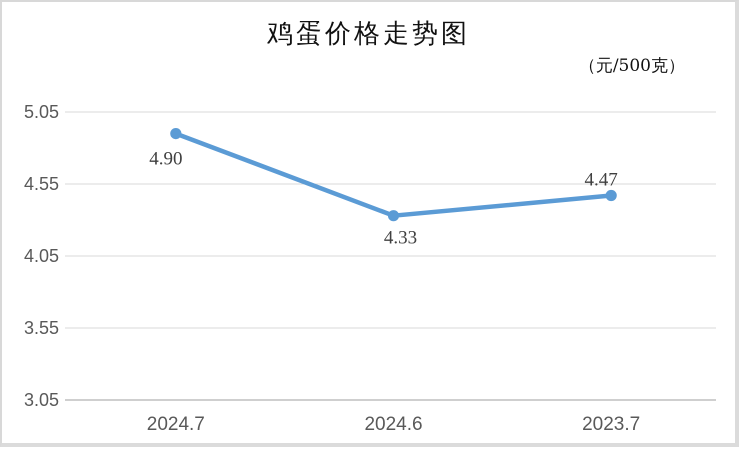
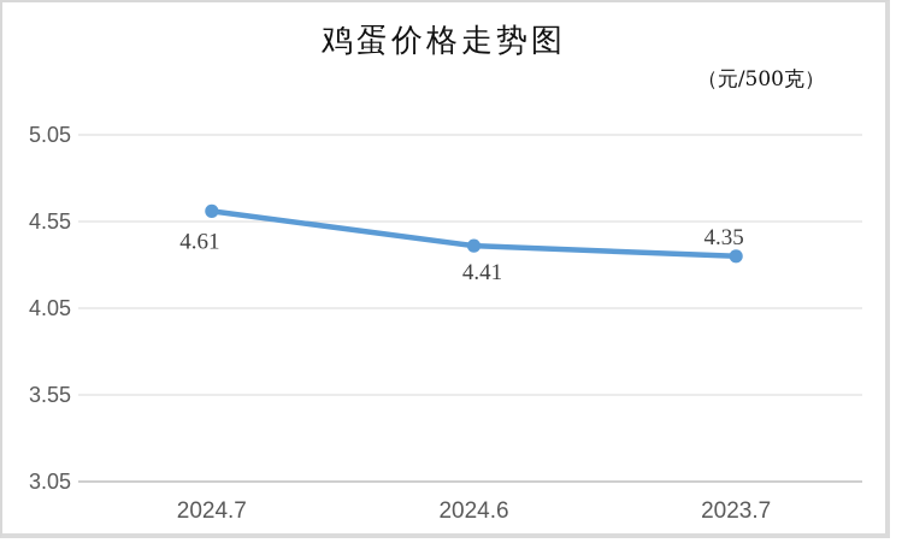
2024.7: 4.90 -> 4.61
2024.6: 4.33 -> 4.41
2023.7: 4.47 -> 4.35
